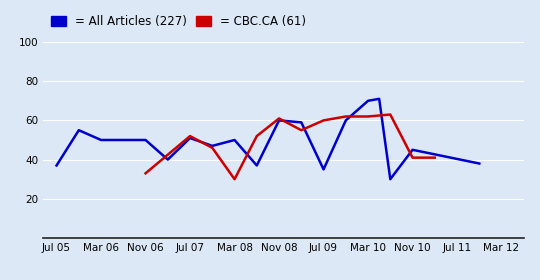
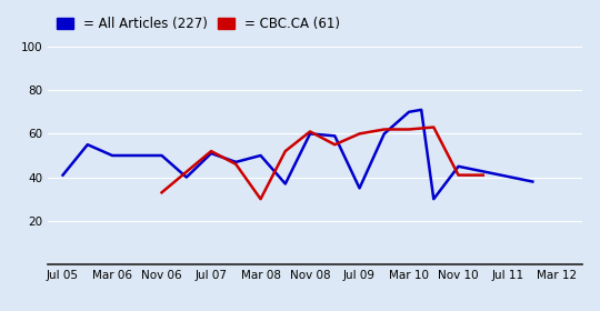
= All Articles (227)/Jul 05: 37 -> 41
